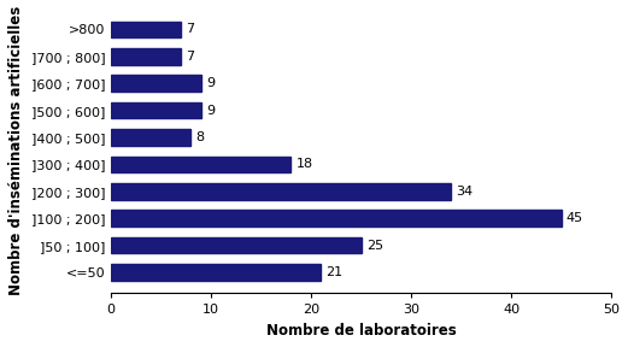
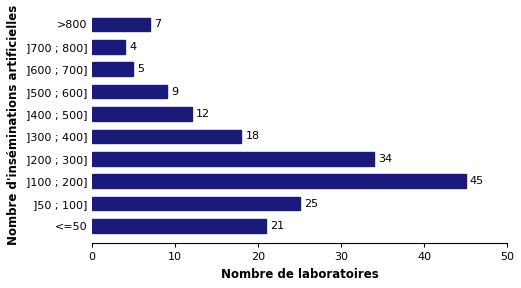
]700 ; 800]: 7 -> 4
]600 ; 700]: 9 -> 5
]400 ; 500]: 8 -> 12
